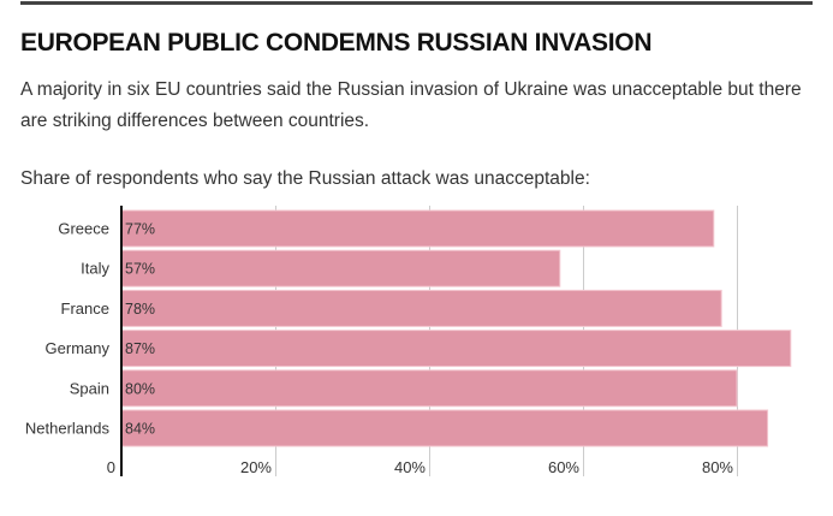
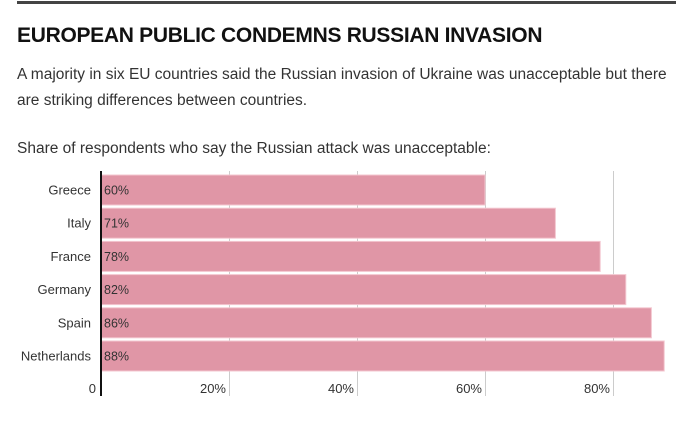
Greece: 77% -> 60%
Italy: 57% -> 71%
Germany: 87% -> 82%
Spain: 80% -> 86%
Netherlands: 84% -> 88%
